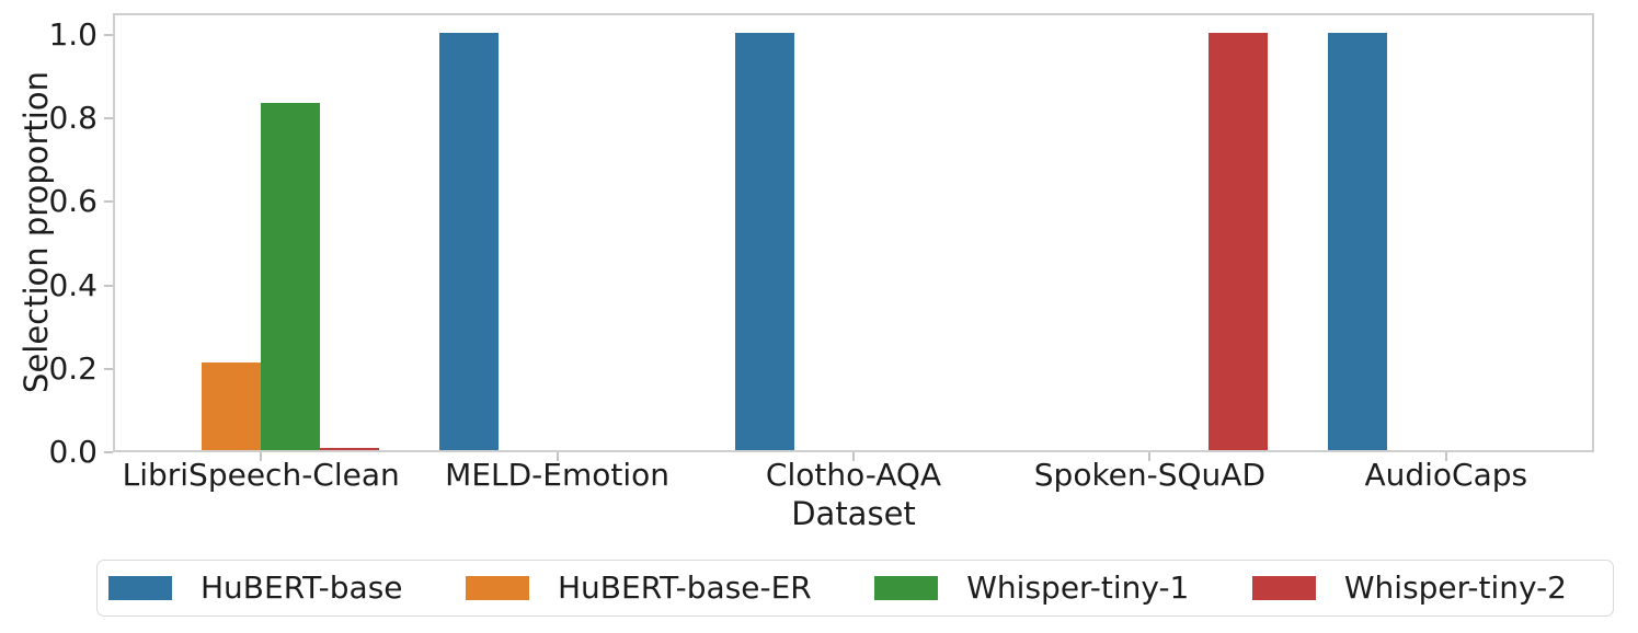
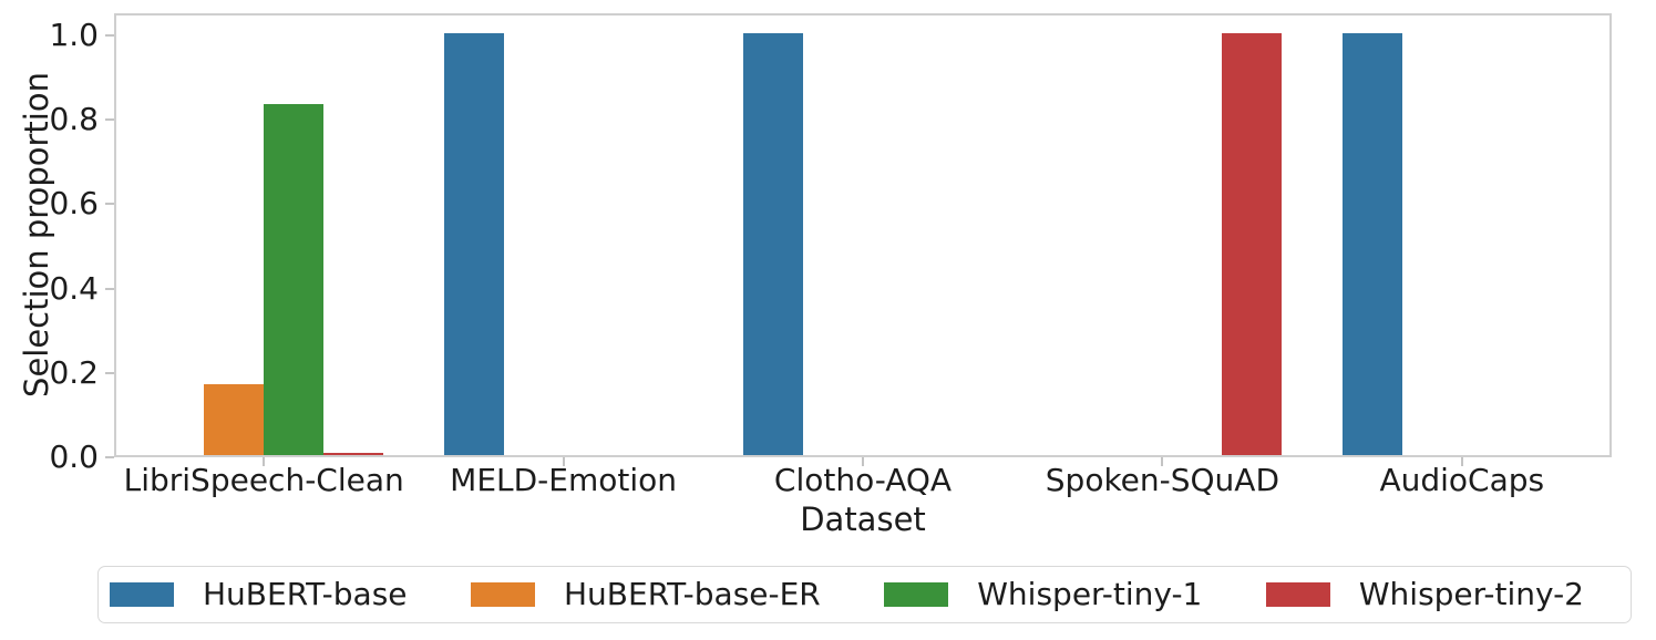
HuBERT-base-ER/LibriSpeech-Clean: 0.21 -> 0.17
